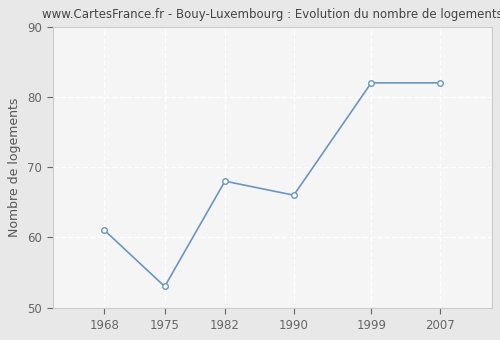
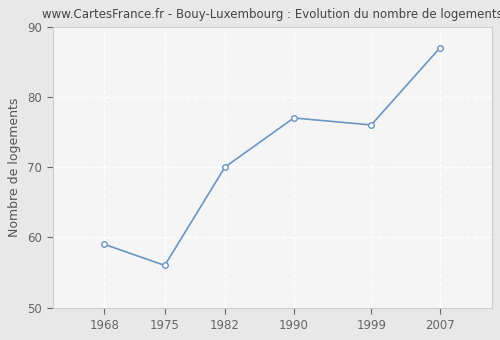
1968: 61 -> 59
1975: 53 -> 56
1982: 68 -> 70
1990: 66 -> 77
1999: 82 -> 76
2007: 82 -> 87
